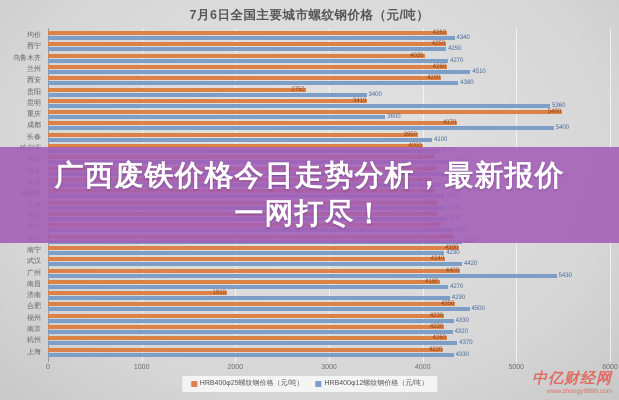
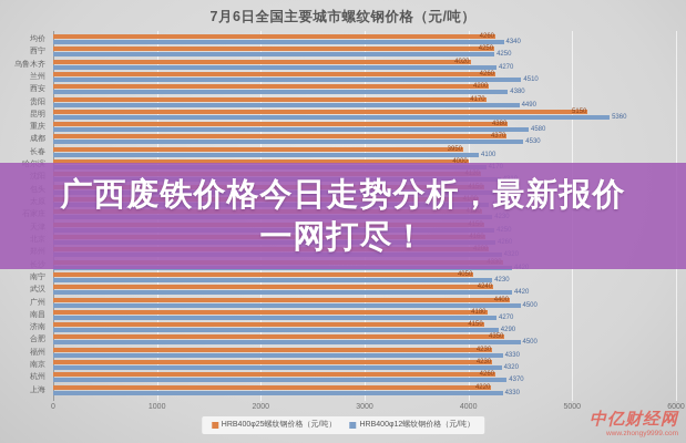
HRB400φ25螺纹钢价格（元/吨）/贵阳: 2750 -> 4170
HRB400φ12螺纹钢价格（元/吨）/贵阳: 3400 -> 4490
HRB400φ25螺纹钢价格（元/吨）/昆明: 3410 -> 5150
HRB400φ25螺纹钢价格（元/吨）/重庆: 5490 -> 4380
HRB400φ12螺纹钢价格（元/吨）/重庆: 3600 -> 4580
HRB400φ12螺纹钢价格（元/吨）/成都: 5400 -> 4530
HRB400φ25螺纹钢价格（元/吨）/南宁: 4390 -> 4050
HRB400φ12螺纹钢价格（元/吨）/广州: 5430 -> 4500
HRB400φ25螺纹钢价格（元/吨）/济南: 1910 -> 4150
